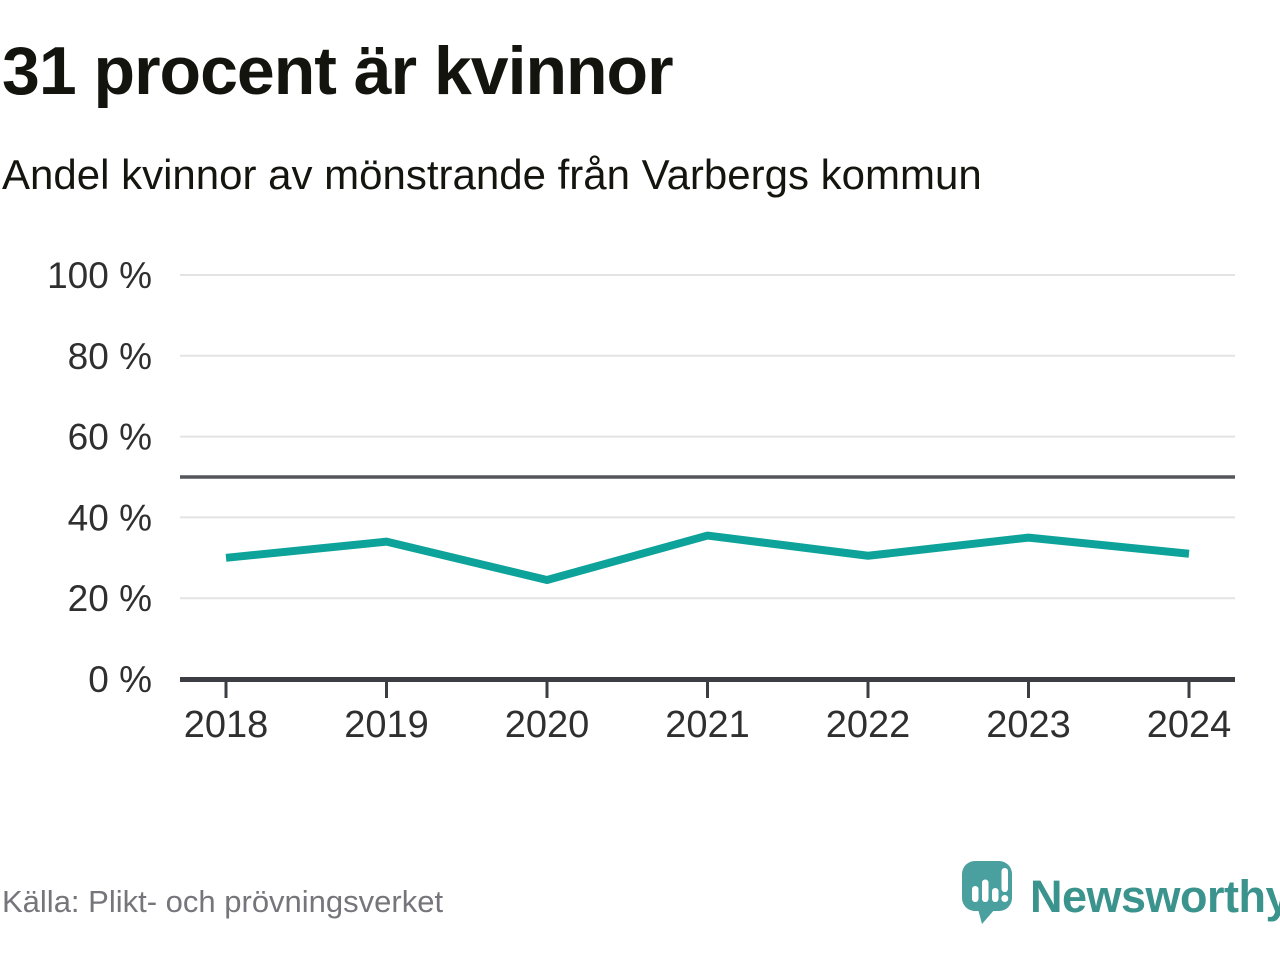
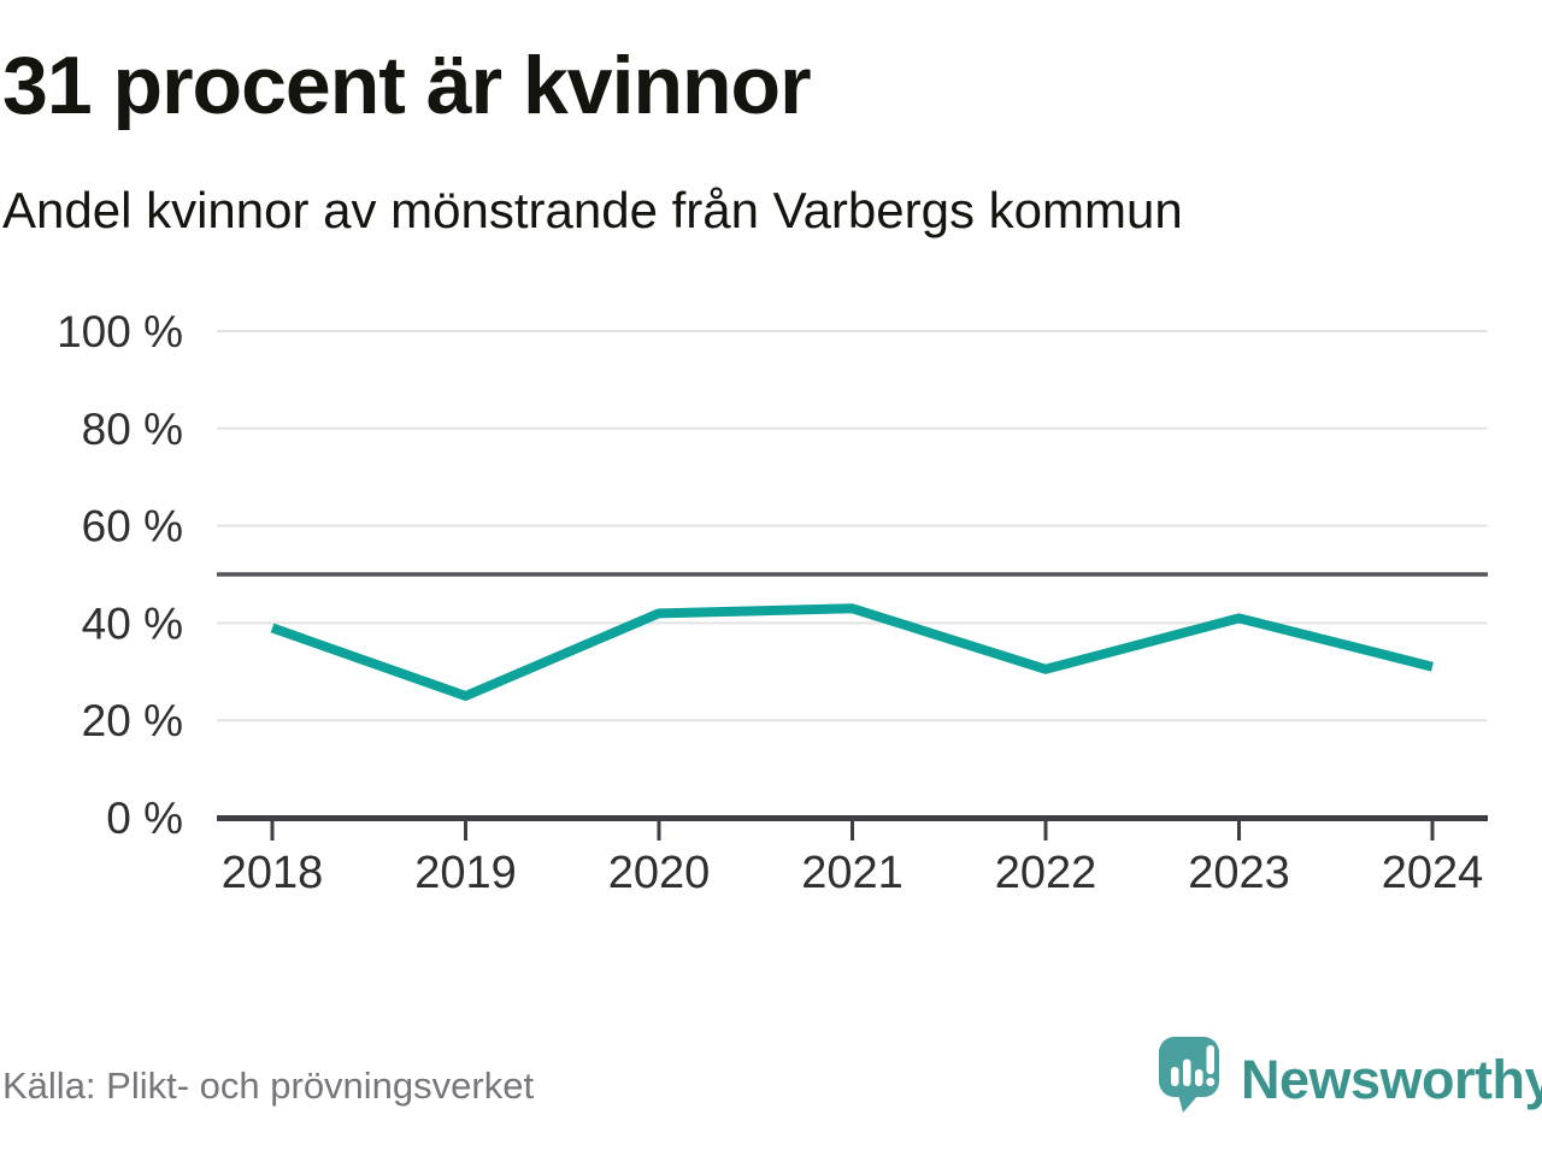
2018: 30% -> 39%
2019: 34% -> 25%
2020: 24% -> 42%
2021: 36% -> 43%
2023: 35% -> 41%
